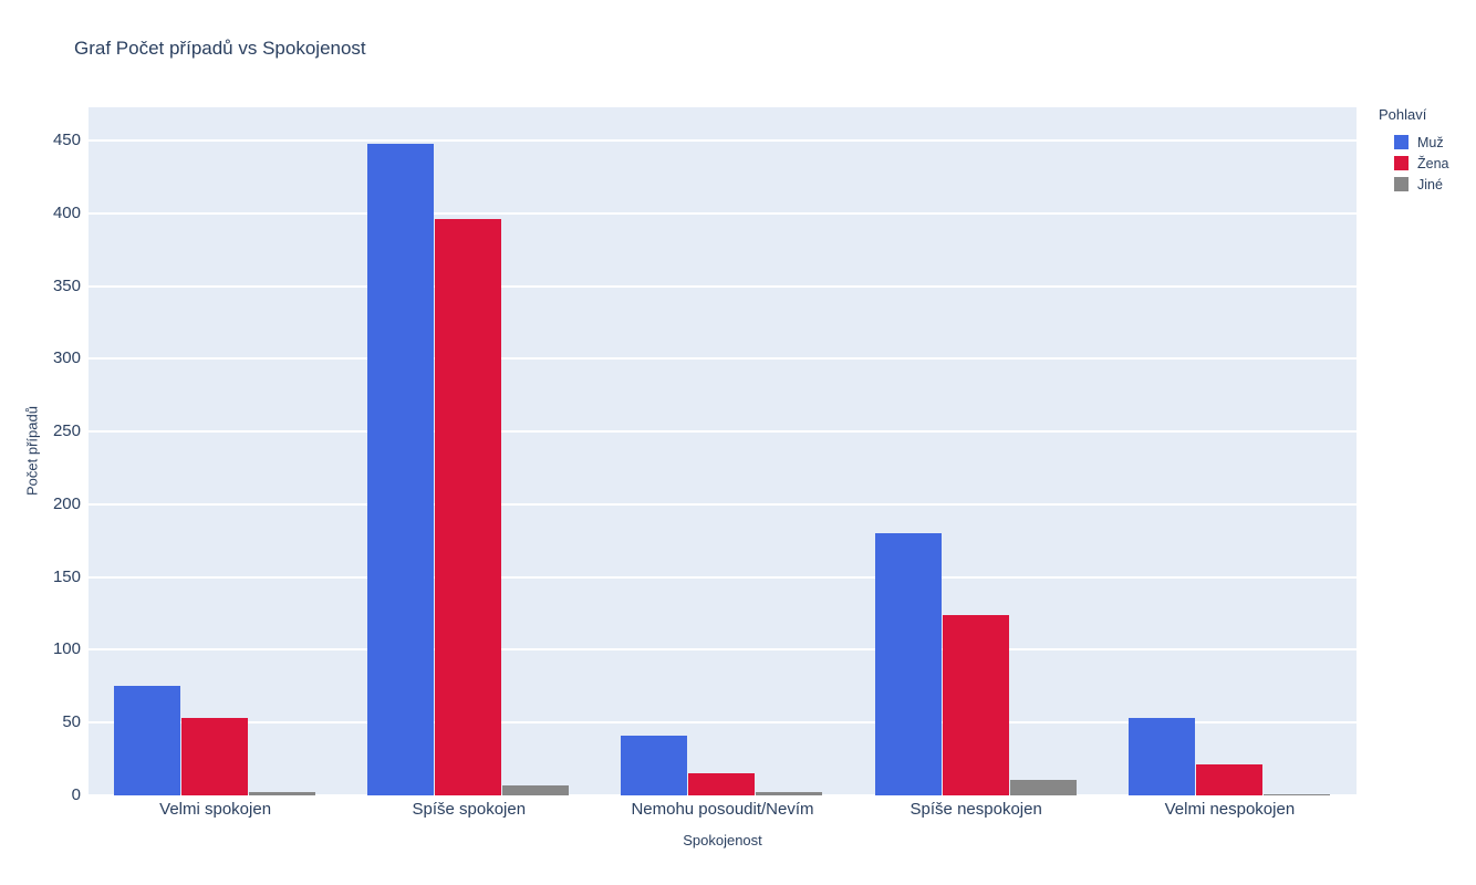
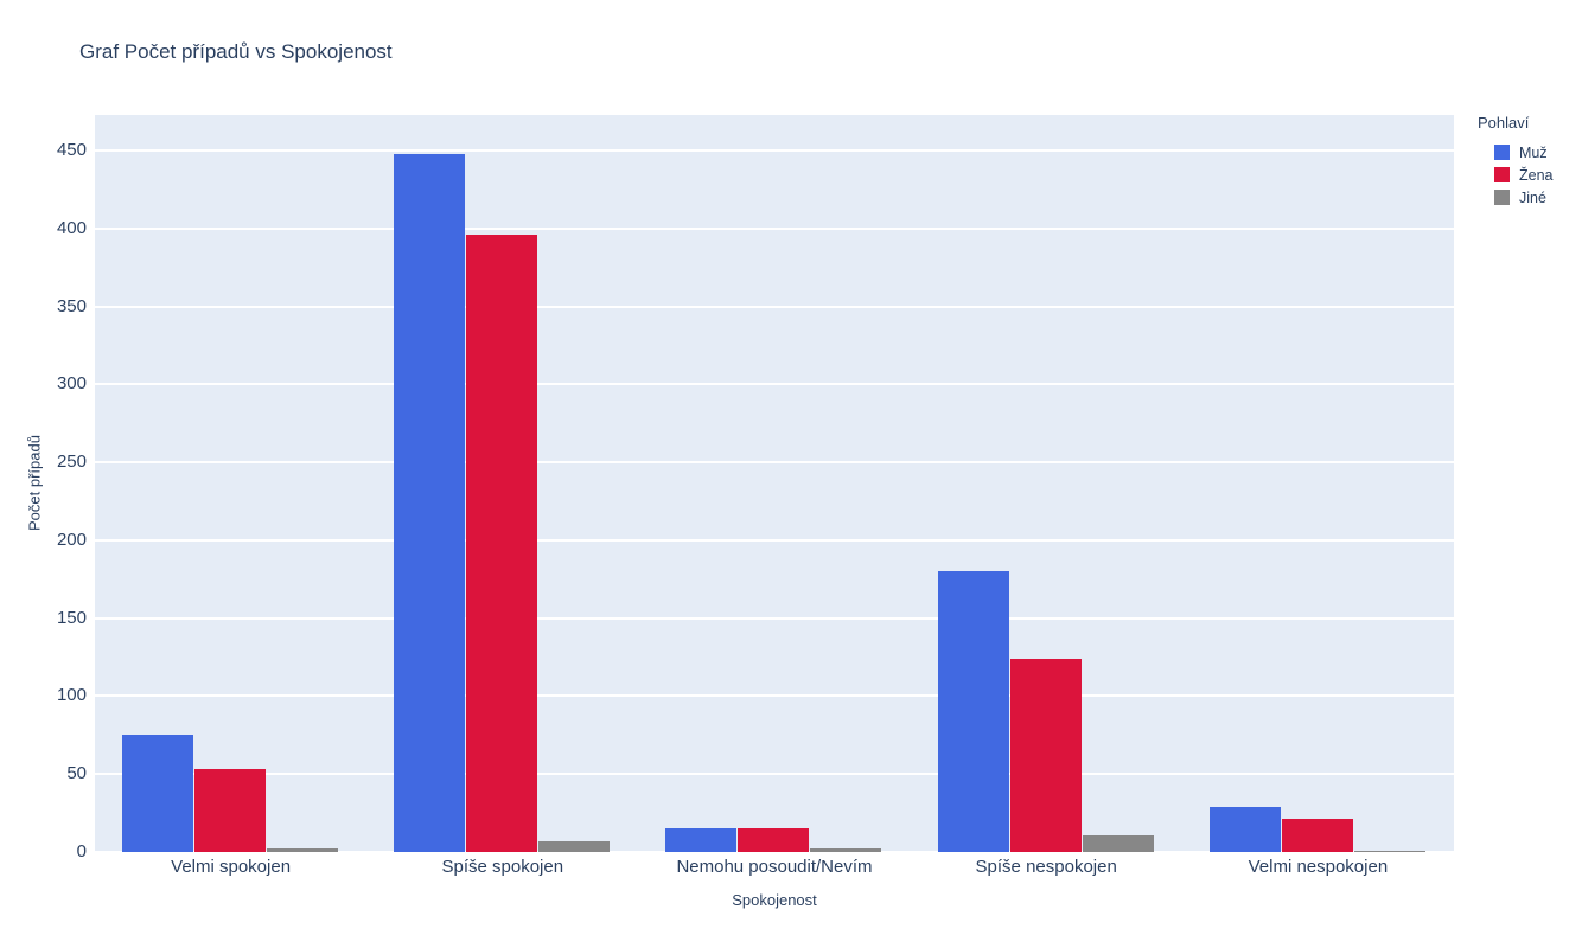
Muž/Nemohu posoudit/Nevím: 41 -> 15
Muž/Velmi nespokojen: 53 -> 29
